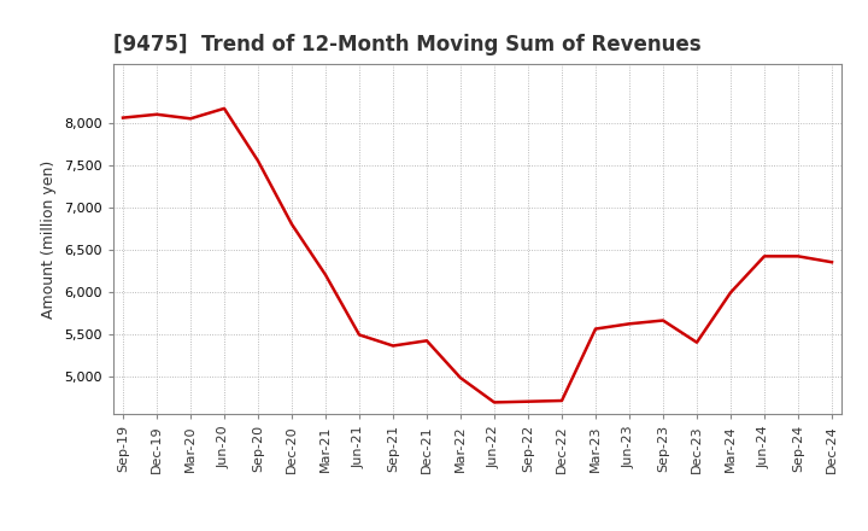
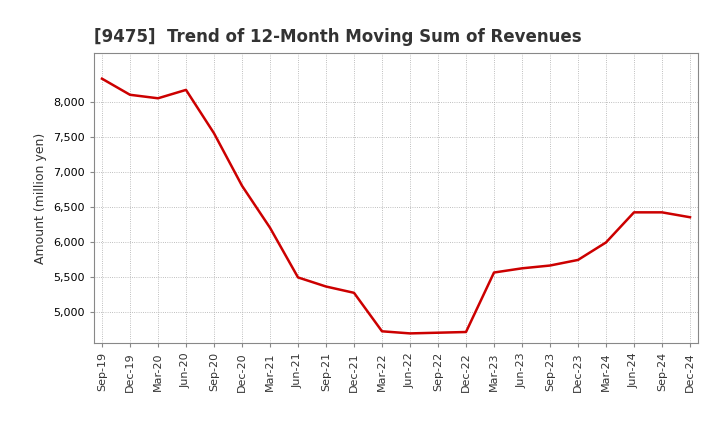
Sep-19: 8,060 -> 8,330
Dec-21: 5,420 -> 5,270
Mar-22: 4,980 -> 4,720
Dec-23: 5,400 -> 5,740
